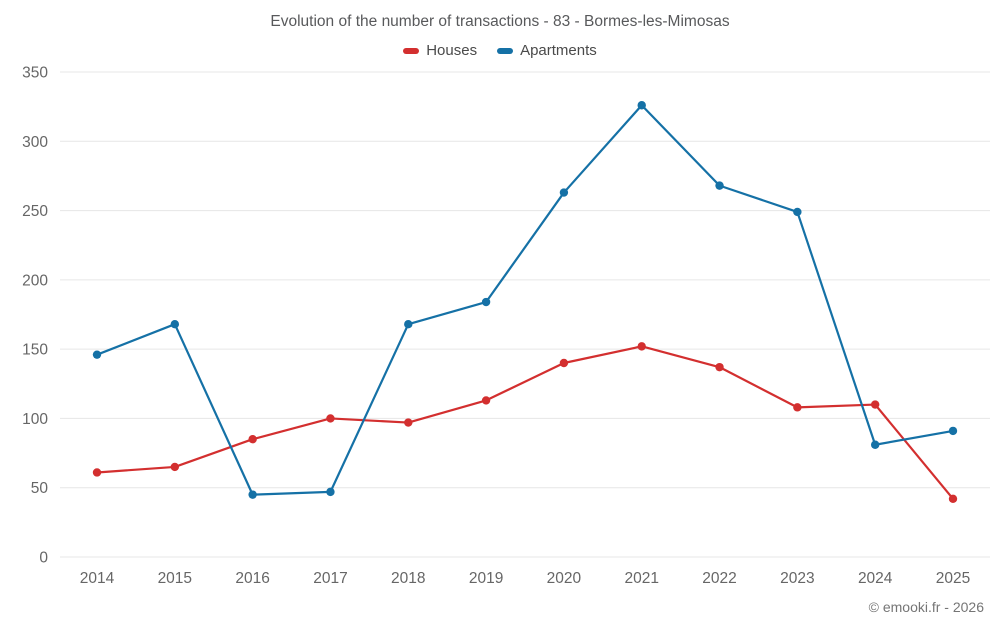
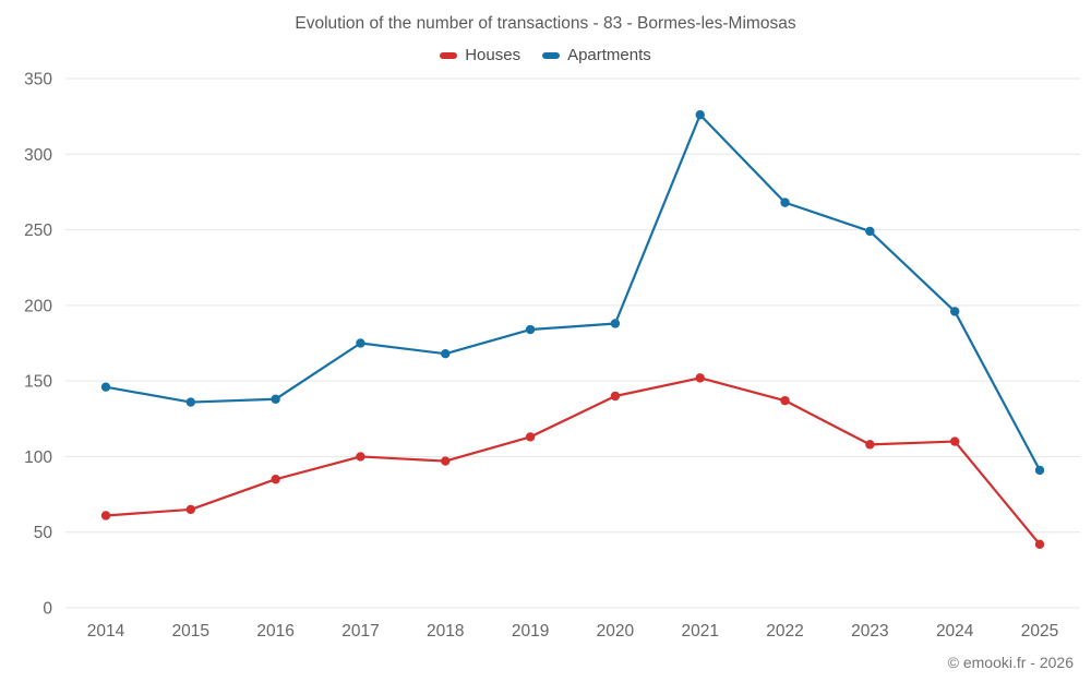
Apartments/2015: 168 -> 136
Apartments/2016: 45 -> 138
Apartments/2017: 47 -> 175
Apartments/2020: 263 -> 188
Apartments/2024: 81 -> 196
